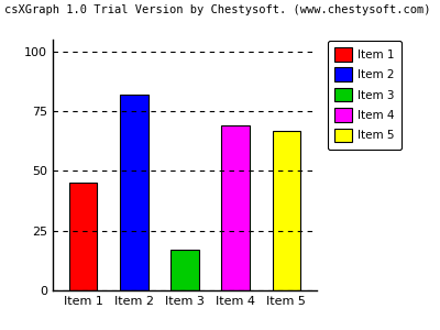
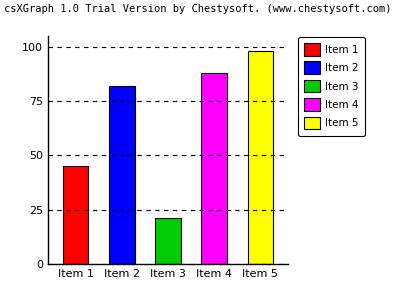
Item 3: 17 -> 21
Item 4: 69 -> 88
Item 5: 67 -> 98
